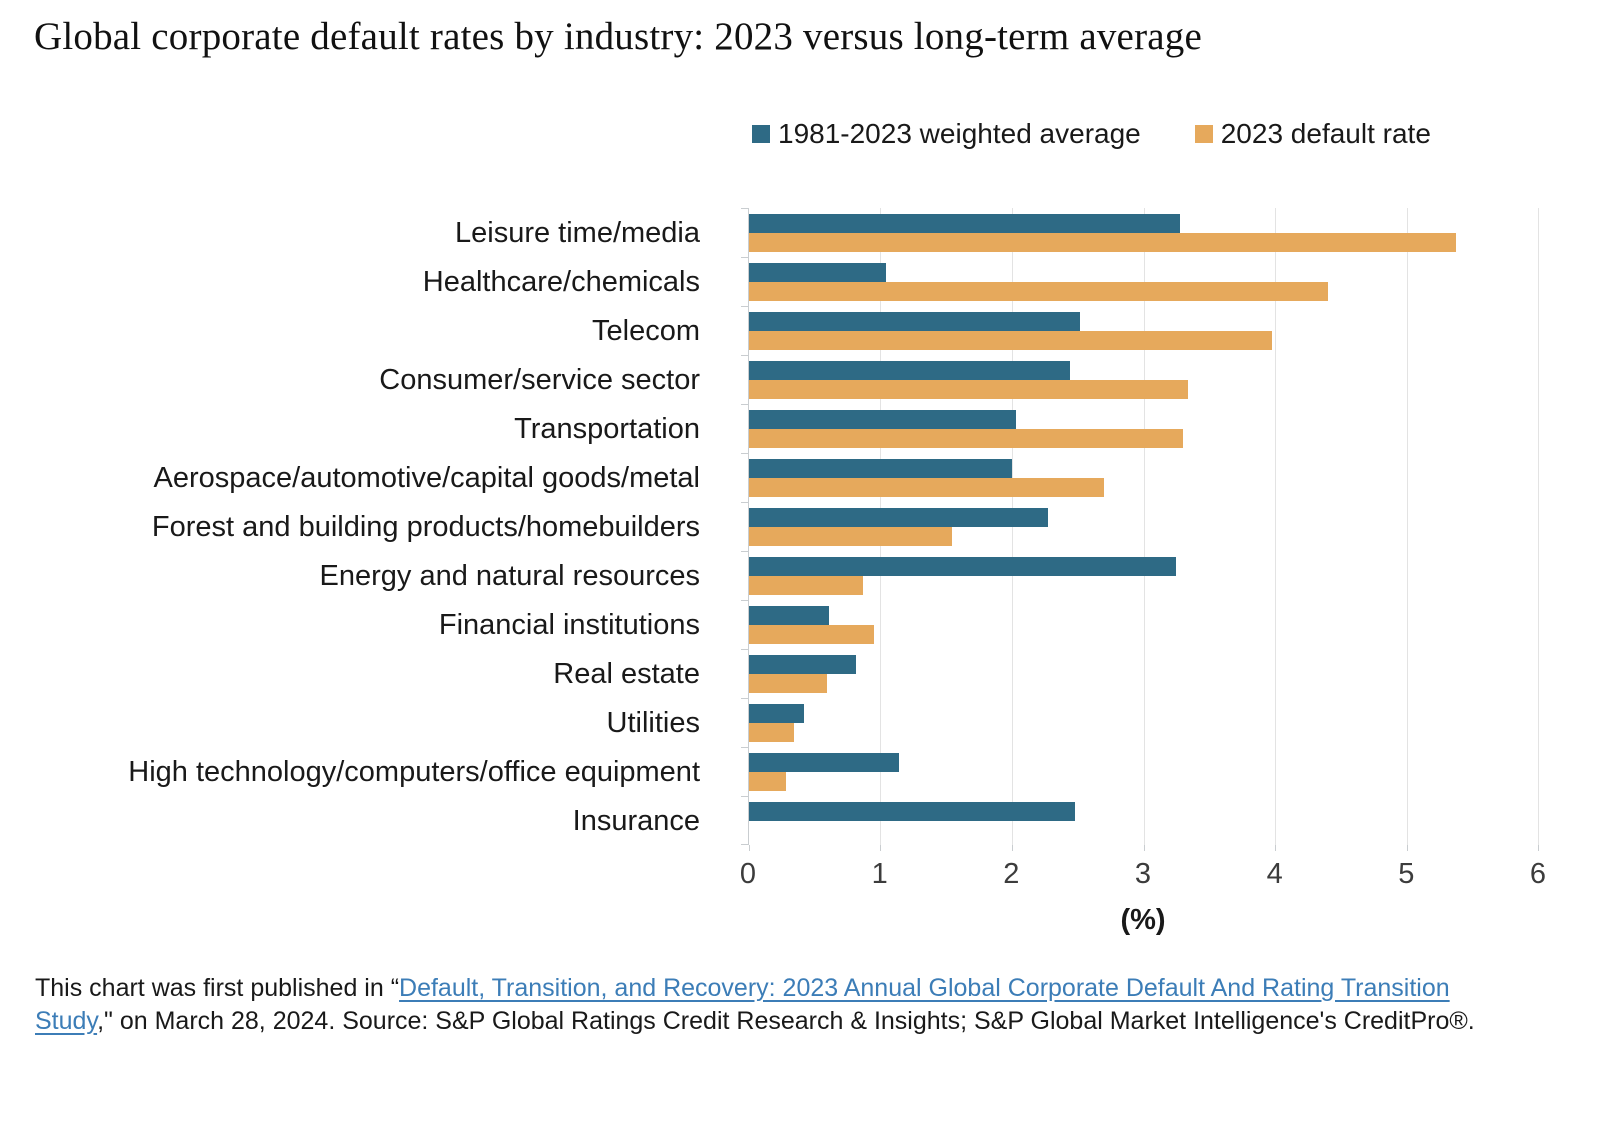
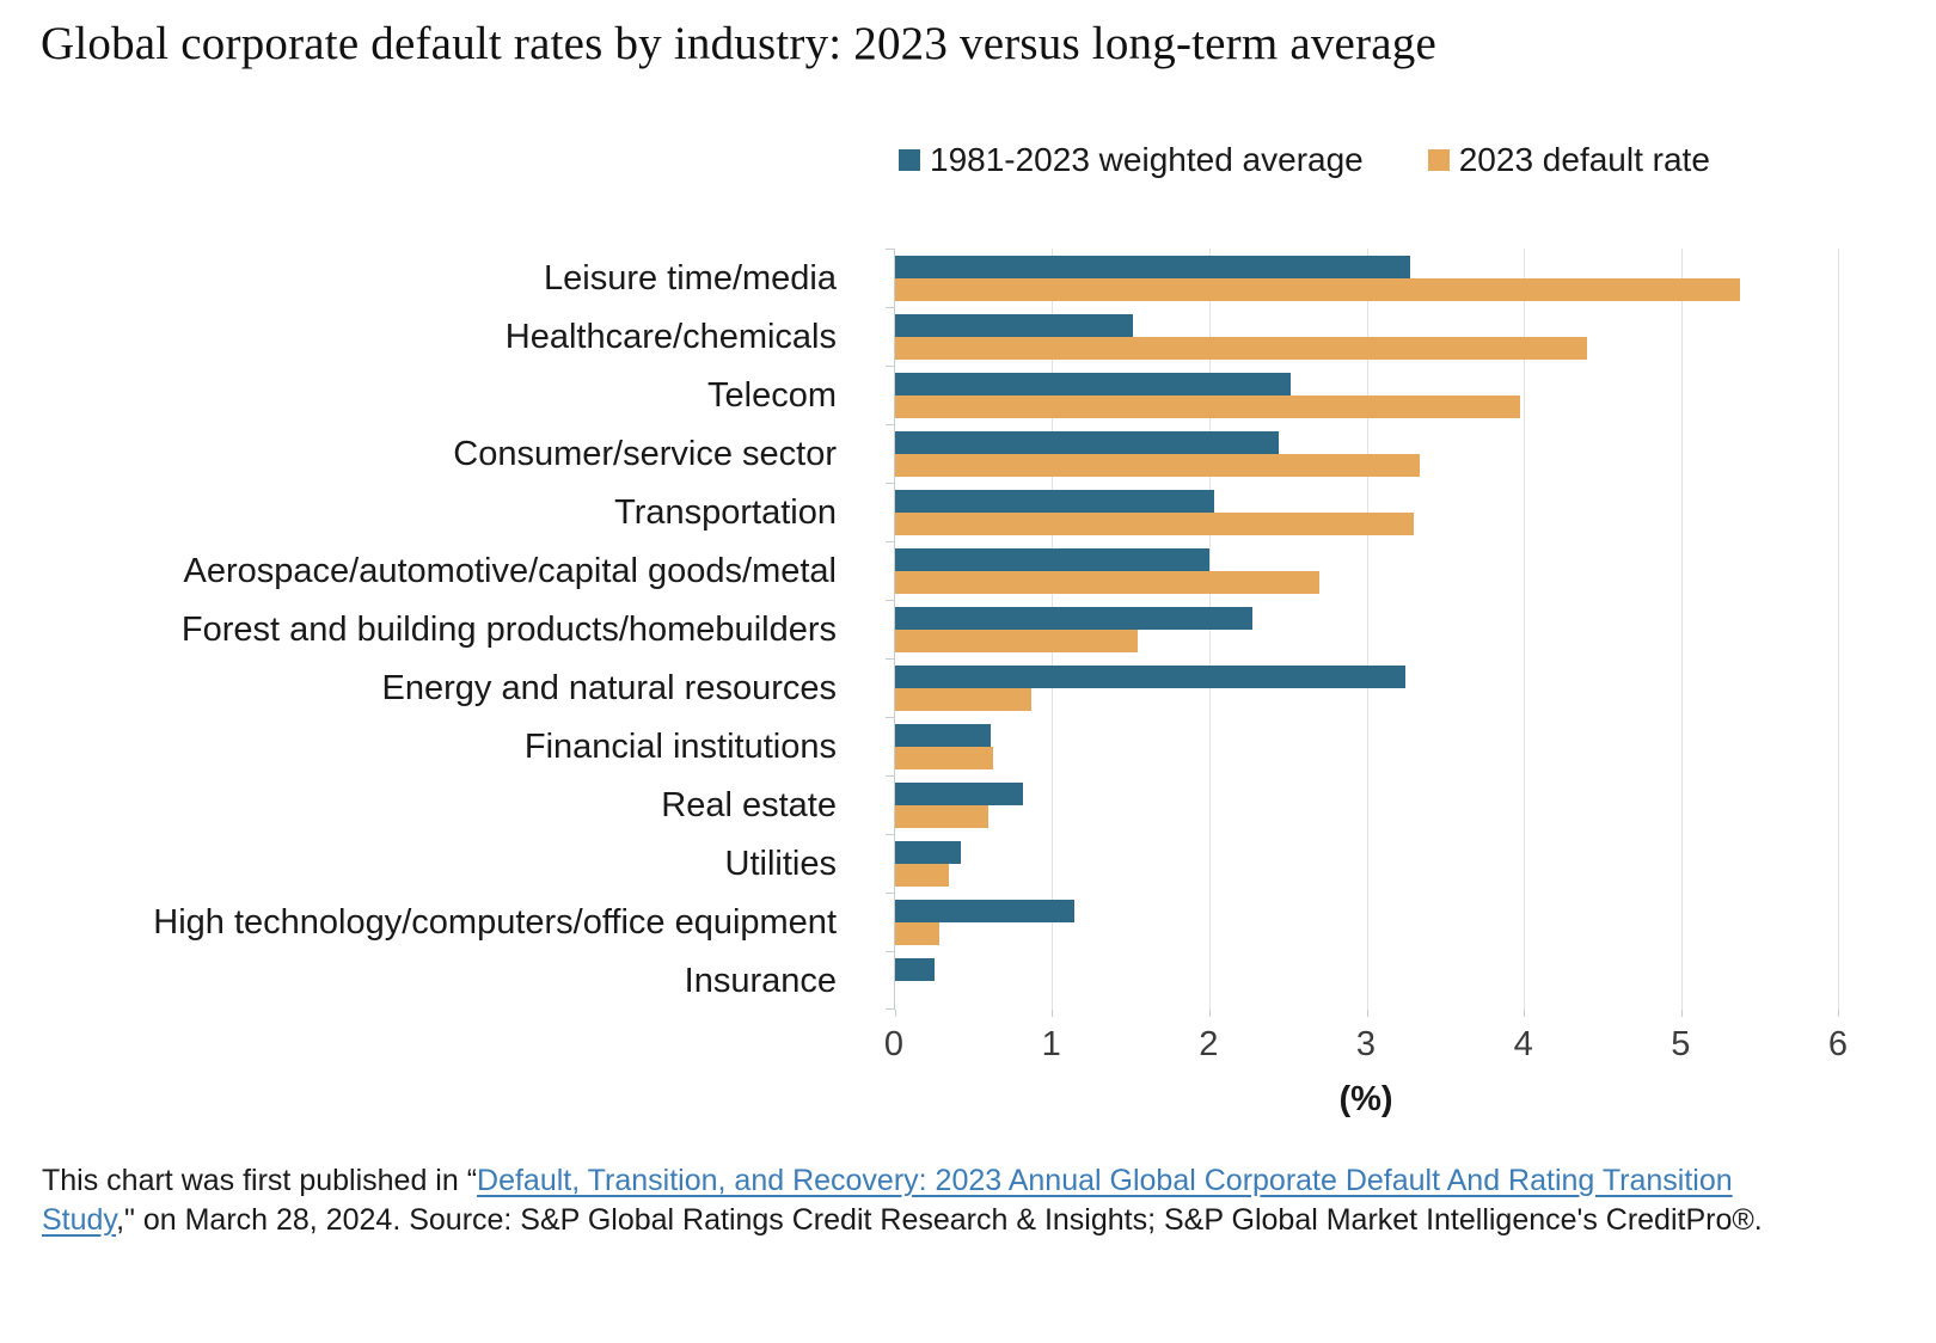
1981-2023 weighted average/Healthcare/chemicals: 1.04 -> 1.51
2023 default rate/Financial institutions: 0.95 -> 0.62
1981-2023 weighted average/Insurance: 2.48 -> 0.25
